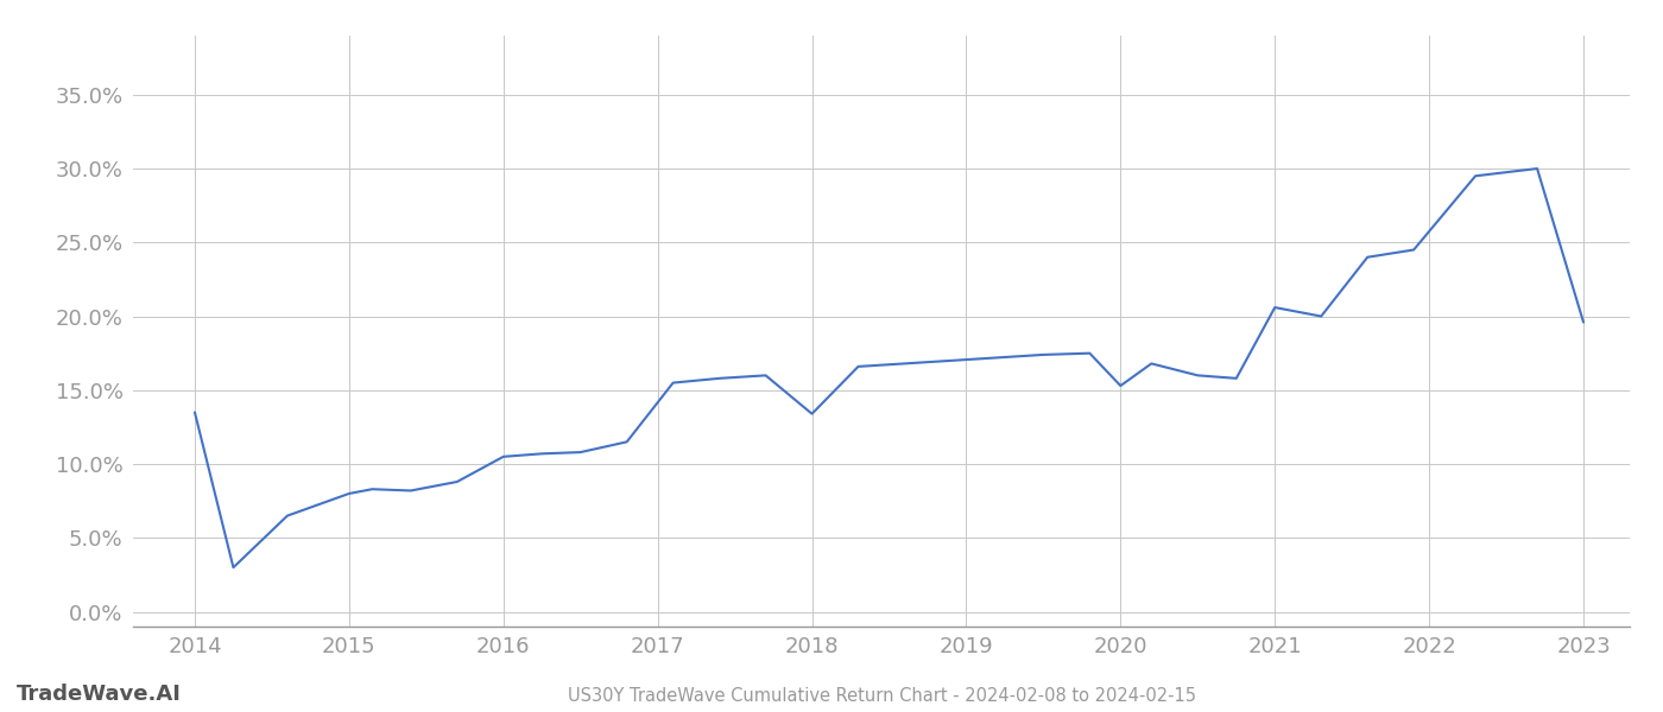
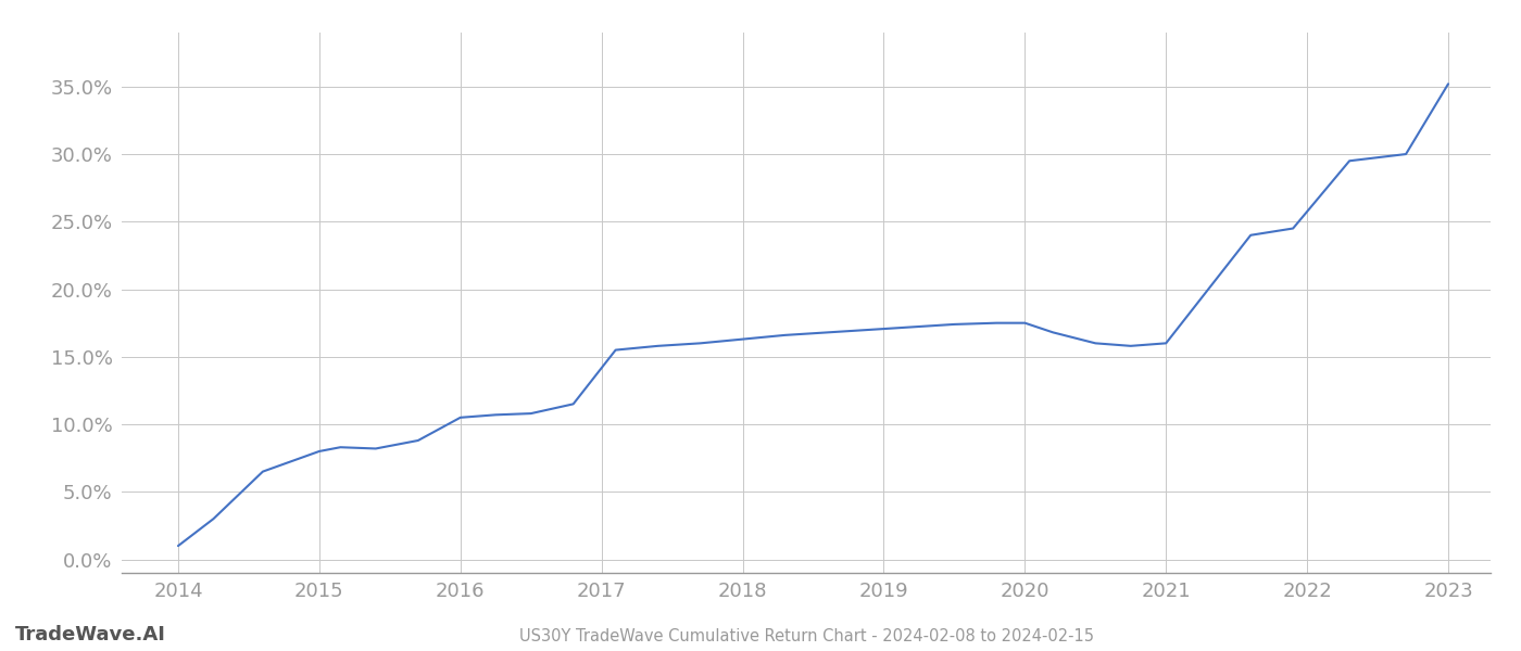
2014: 13.5% -> 1.0%
2018: 13.4% -> 16.3%
2020: 15.3% -> 17.5%
2021: 20.6% -> 16.0%
2023: 19.6% -> 35.2%
